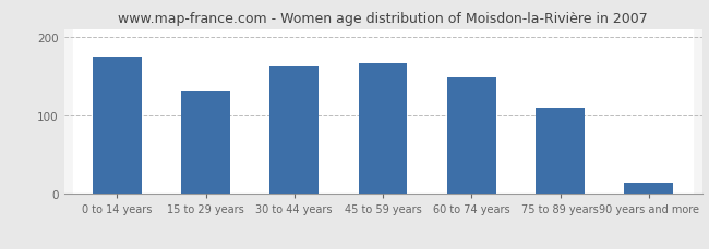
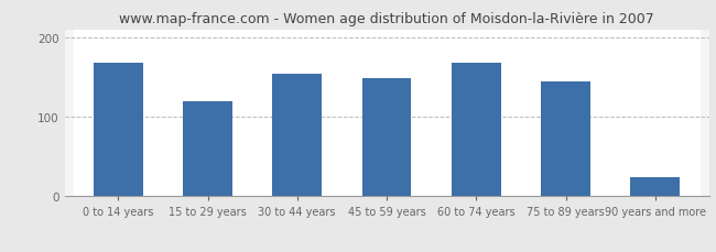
0 to 14 years: 175 -> 168
15 to 29 years: 130 -> 120
30 to 44 years: 162 -> 154
45 to 59 years: 167 -> 148
60 to 74 years: 148 -> 168
75 to 89 years: 110 -> 144
90 years and more: 15 -> 24
